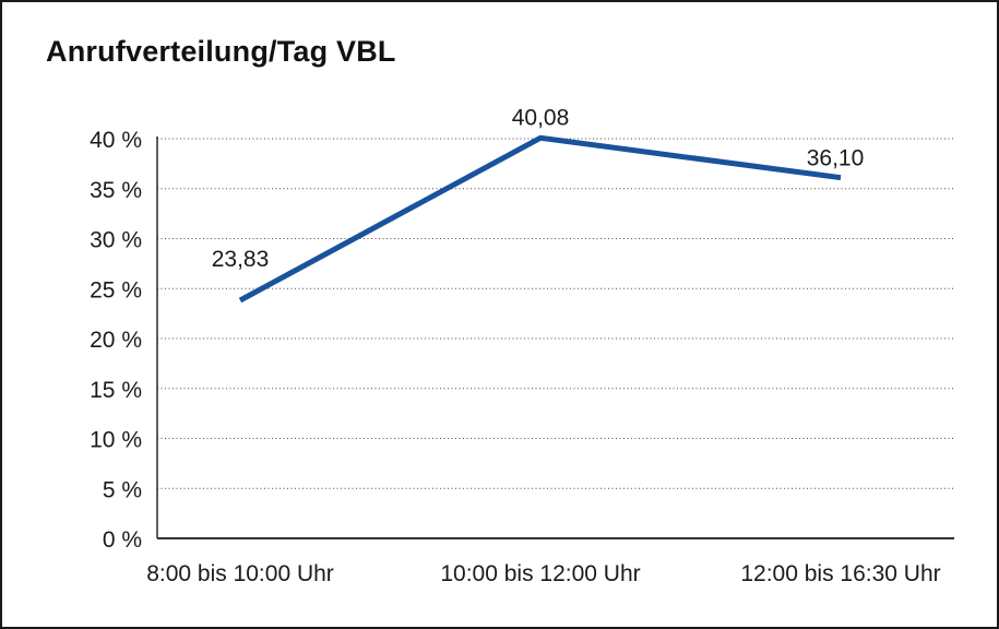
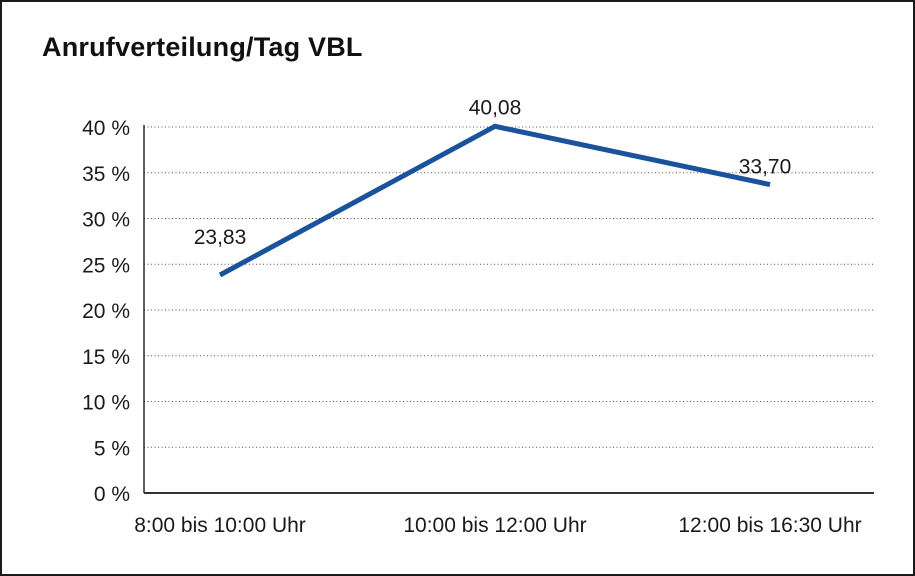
12:00 bis 16:30 Uhr: 36,10 -> 33,70
